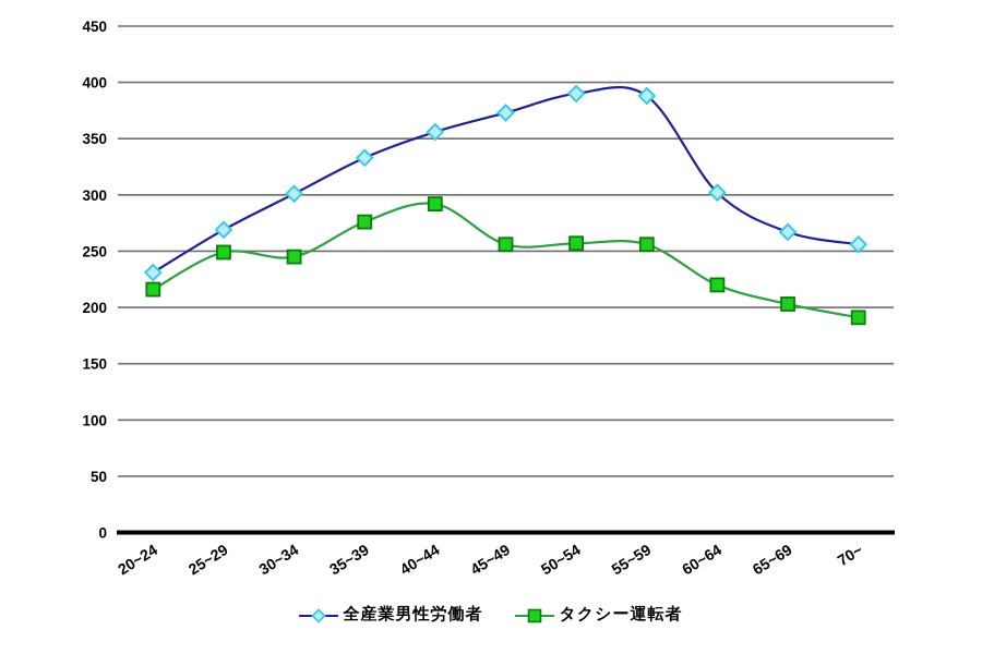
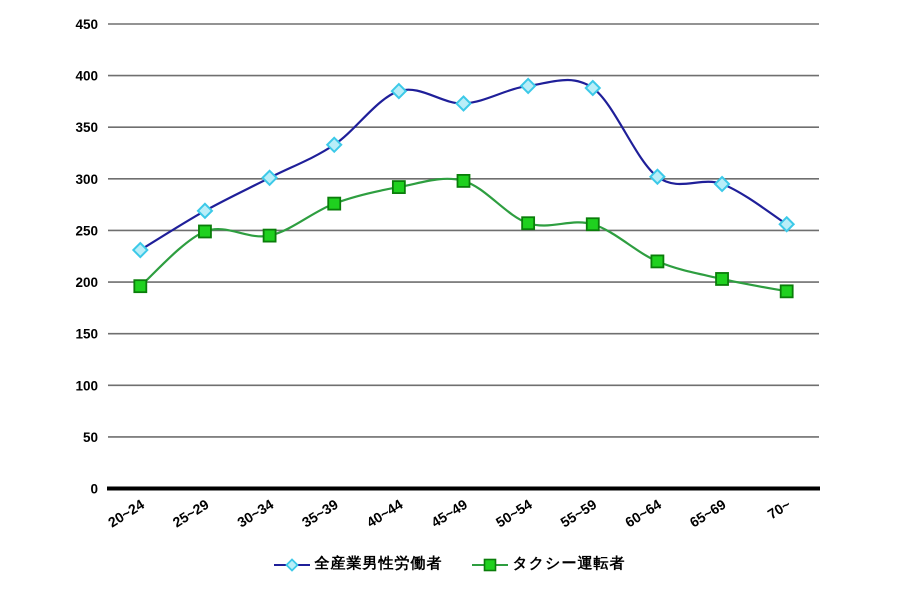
タクシー運転者/20~24: 216 -> 196
全産業男性労働者/40~44: 356 -> 385
タクシー運転者/45~49: 256 -> 298
全産業男性労働者/65~69: 267 -> 295
